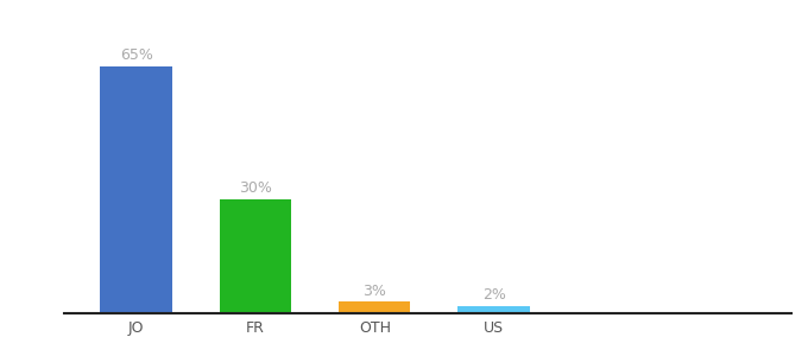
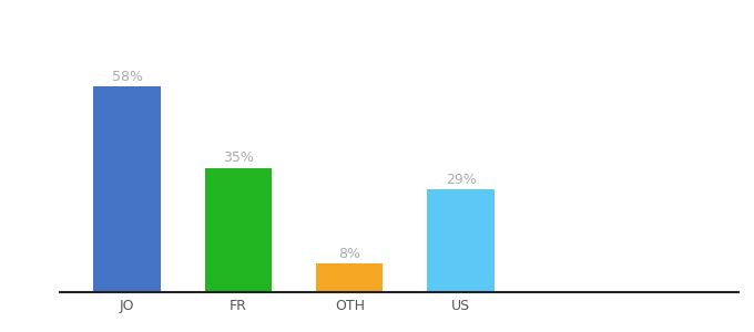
JO: 65% -> 58%
FR: 30% -> 35%
OTH: 3% -> 8%
US: 2% -> 29%
